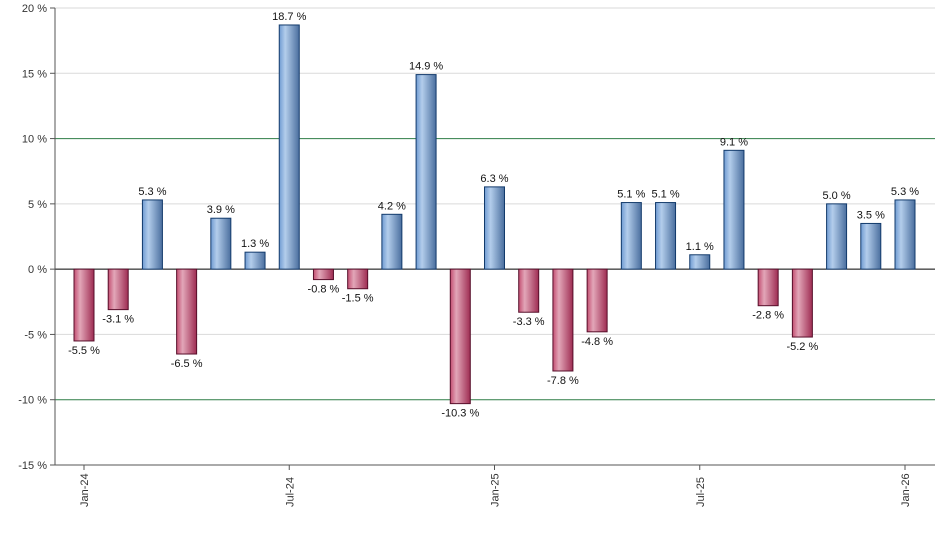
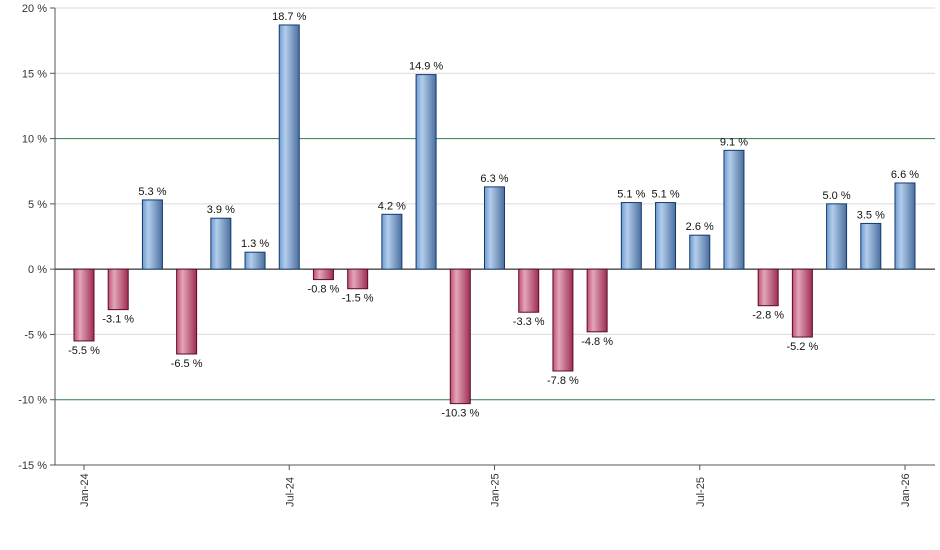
Jul-25: 1.1 -> 2.6
Jan-26: 5.3 -> 6.6
